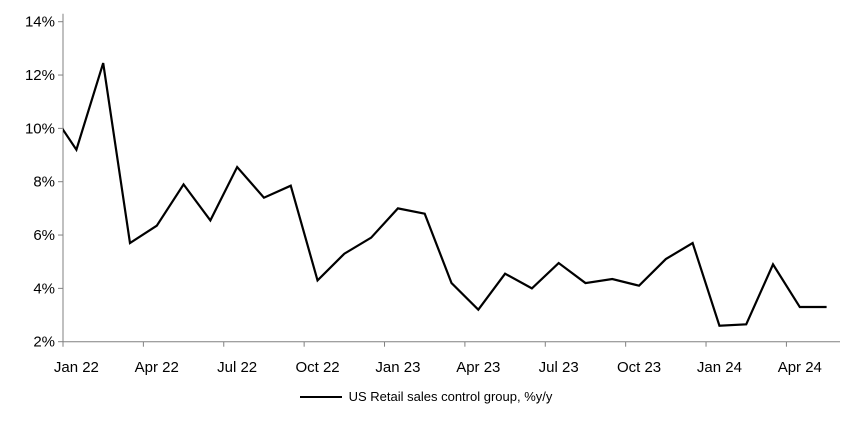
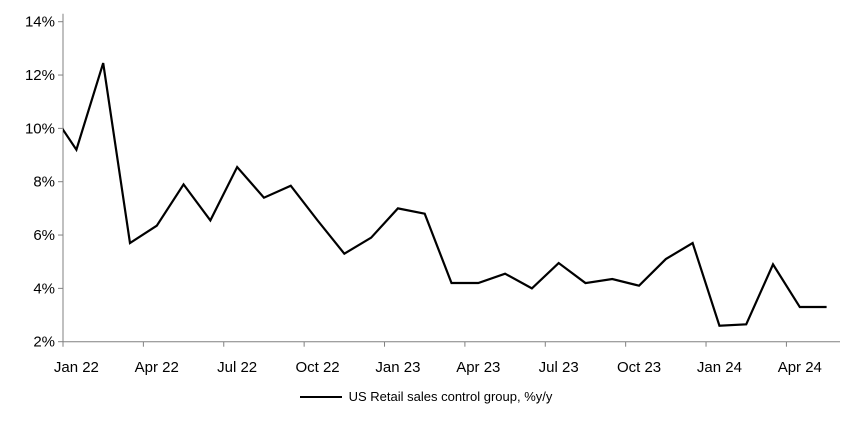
Oct 22: 4.3% -> 6.5%
Apr 23: 3.2% -> 4.2%
